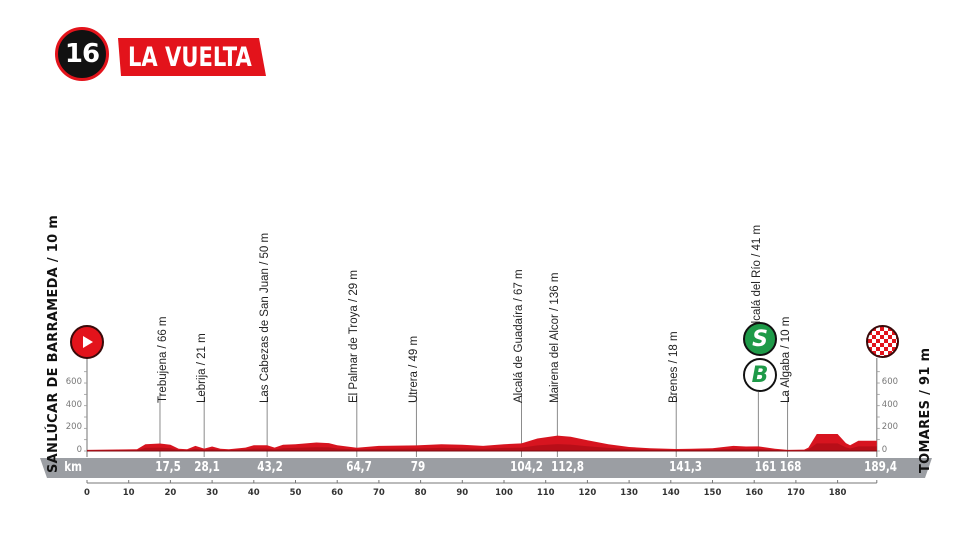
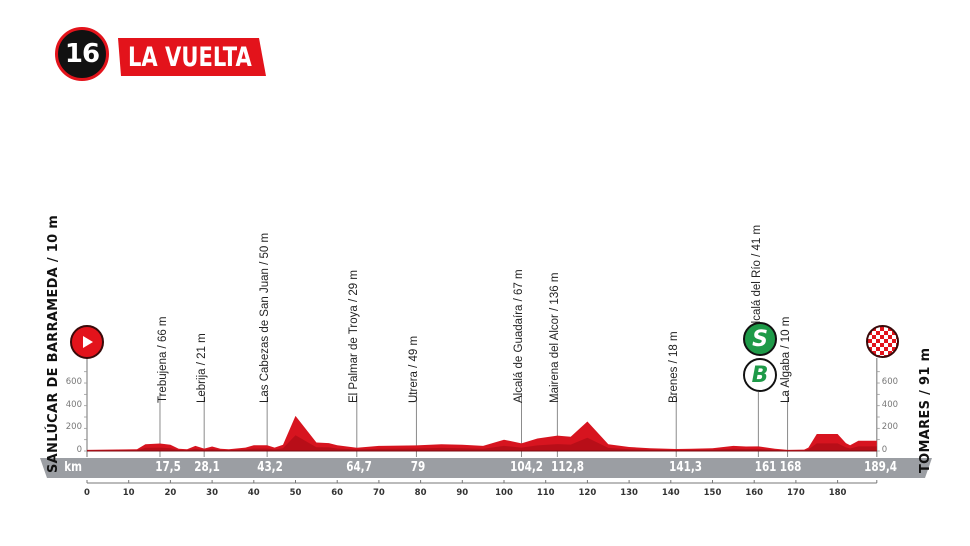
50: 60 -> 310
100: 60 -> 100
120: 100 -> 260
